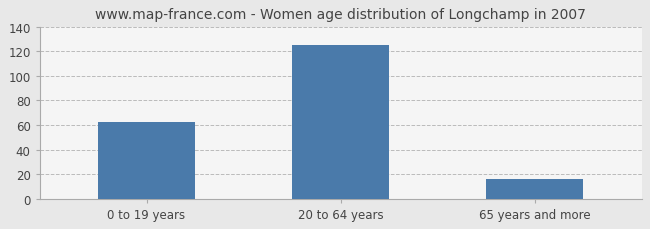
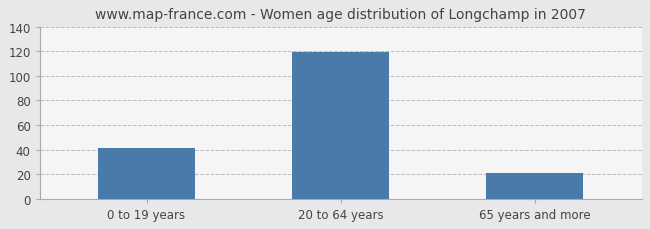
0 to 19 years: 62 -> 41
20 to 64 years: 125 -> 119
65 years and more: 16 -> 21
